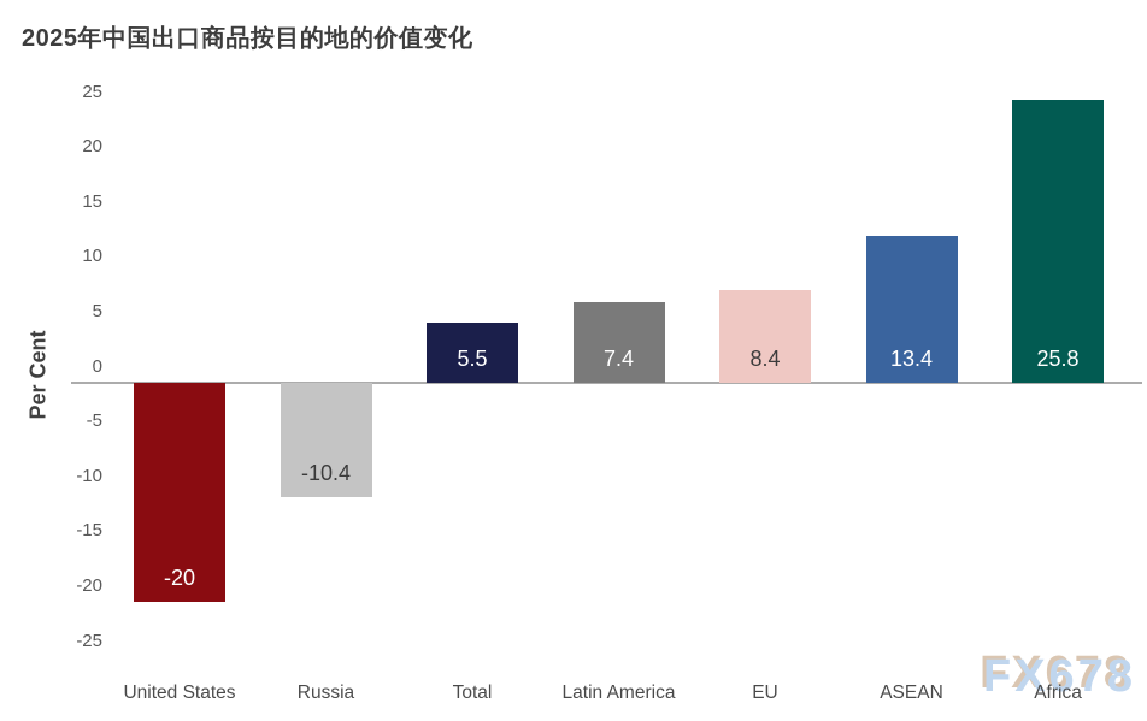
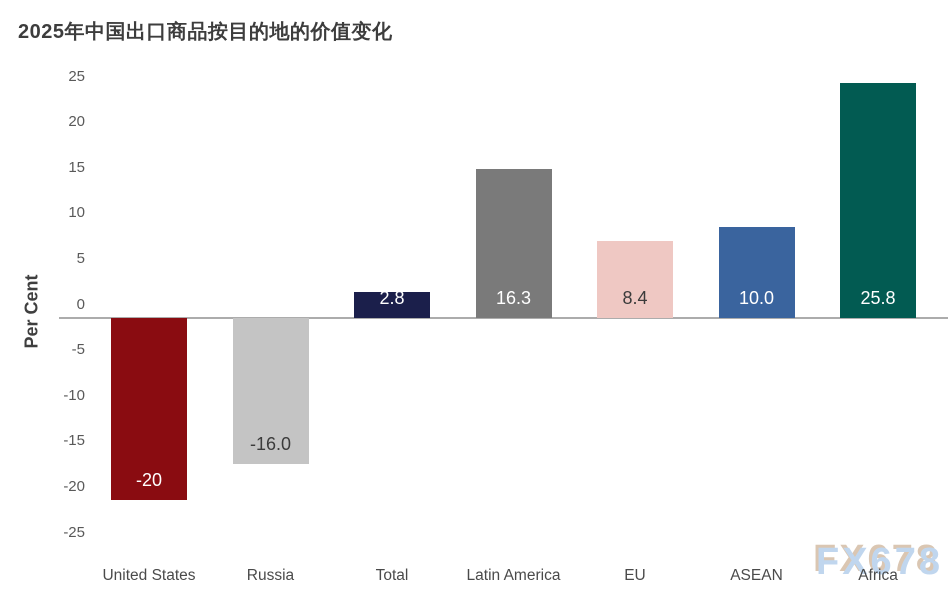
Russia: -10.4 -> -16.0
Total: 5.5 -> 2.8
Latin America: 7.4 -> 16.3
ASEAN: 13.4 -> 10.0
